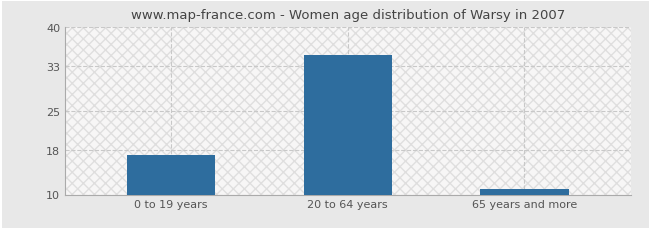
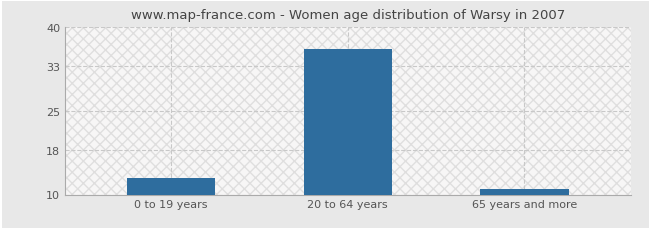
0 to 19 years: 17 -> 13
20 to 64 years: 35 -> 36
